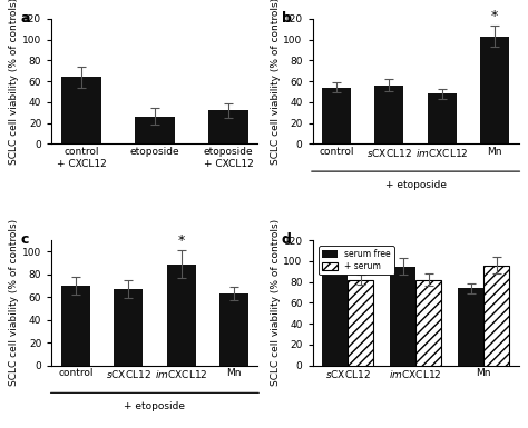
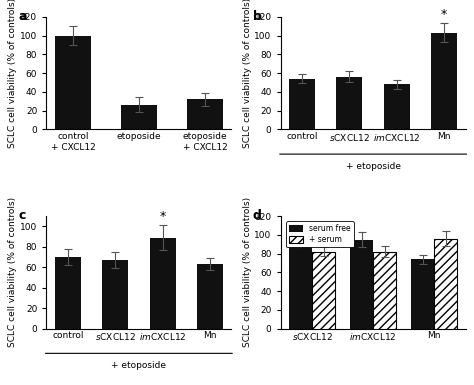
control + CXCL12: 64 -> 100
